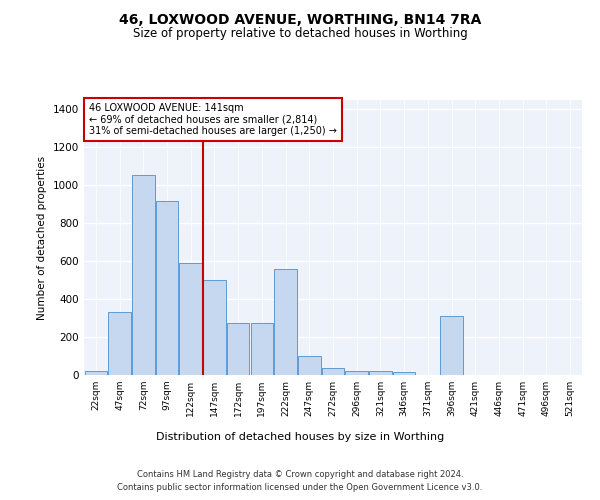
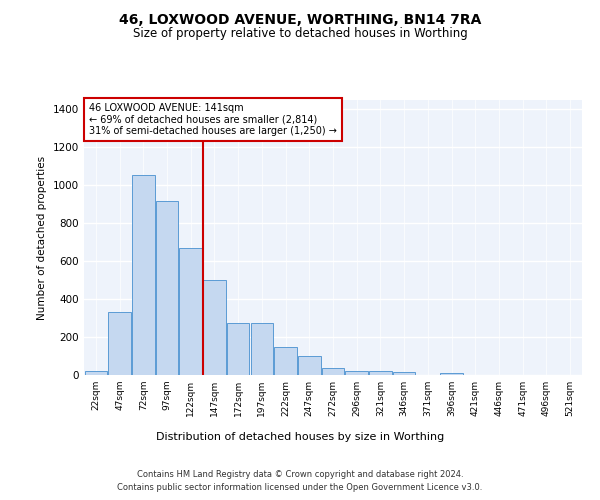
122sqm: 590 -> 670
222sqm: 560 -> 150
396sqm: 310 -> 10
